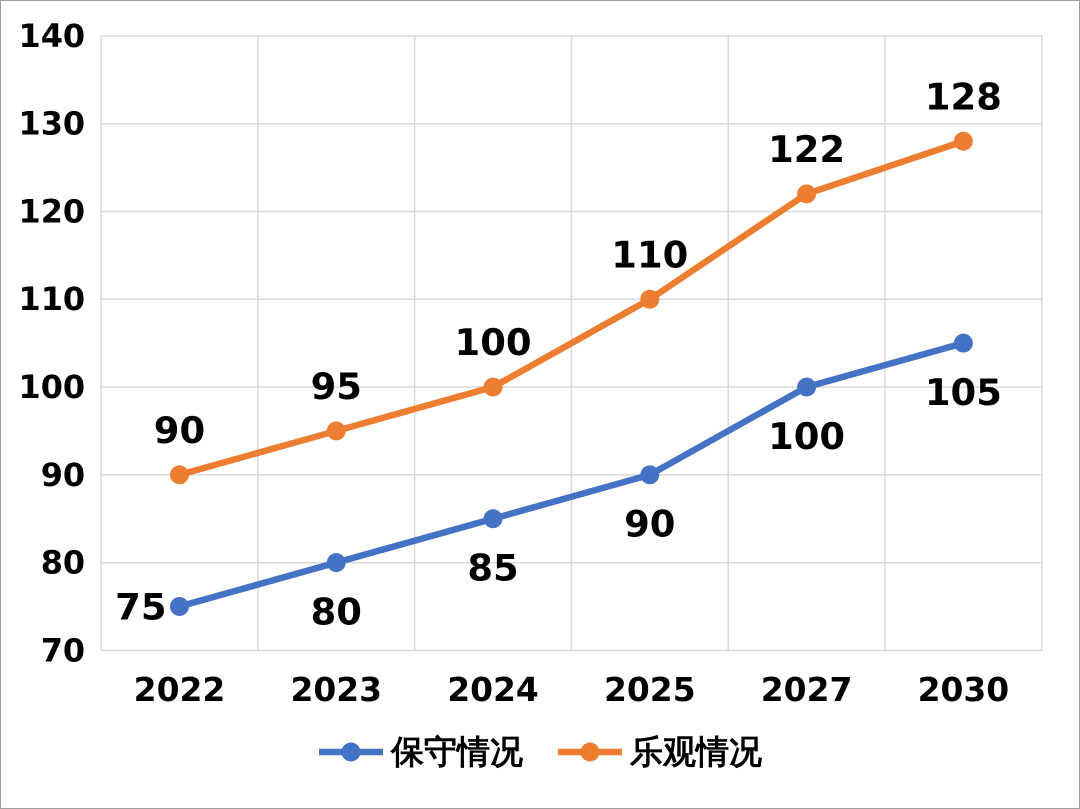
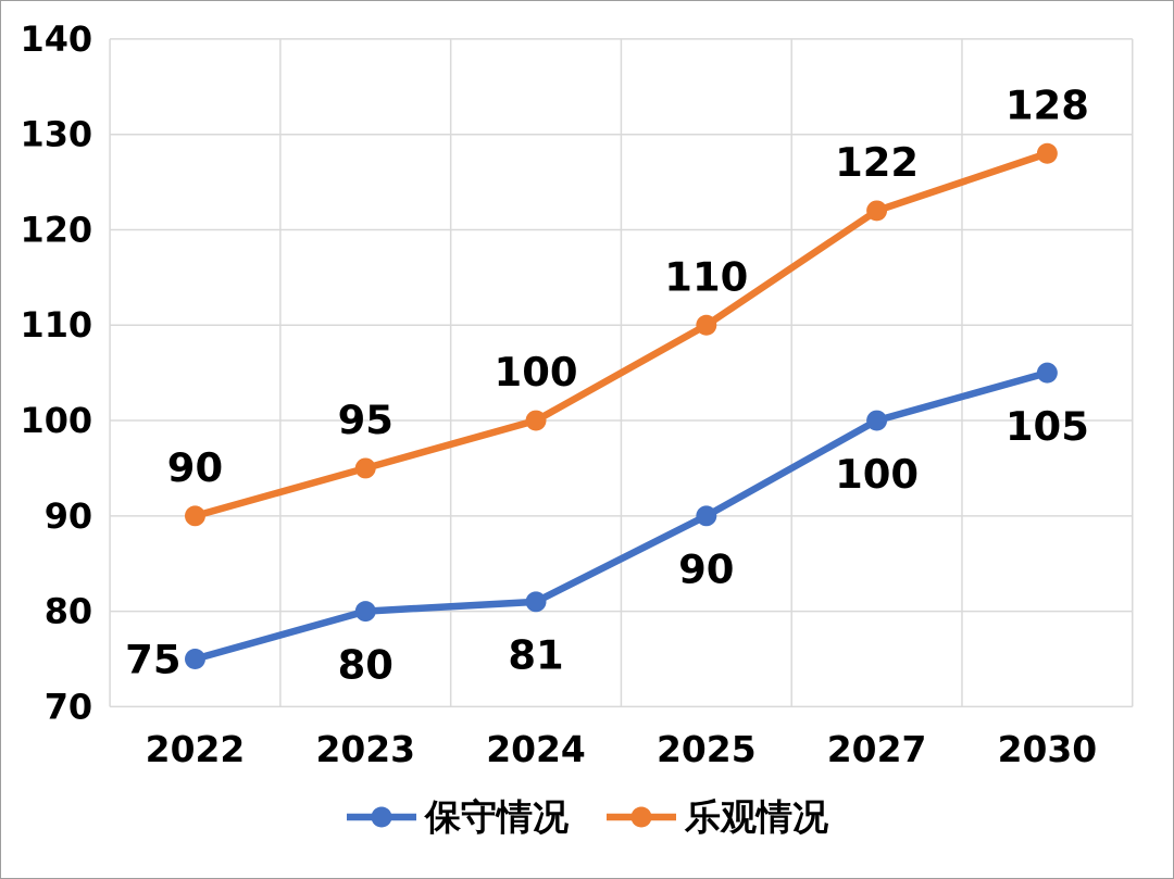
保守情况/2024: 85 -> 81
